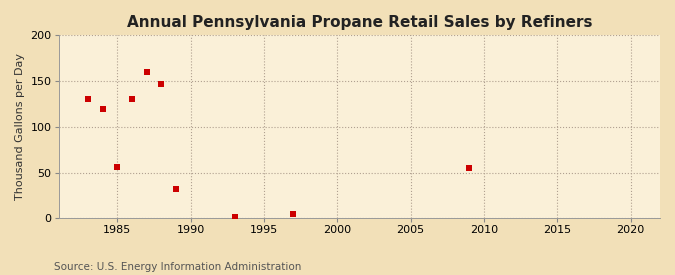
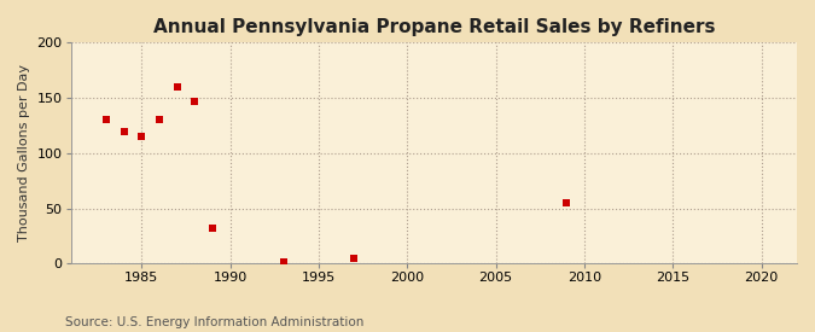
1985: 56 -> 115
